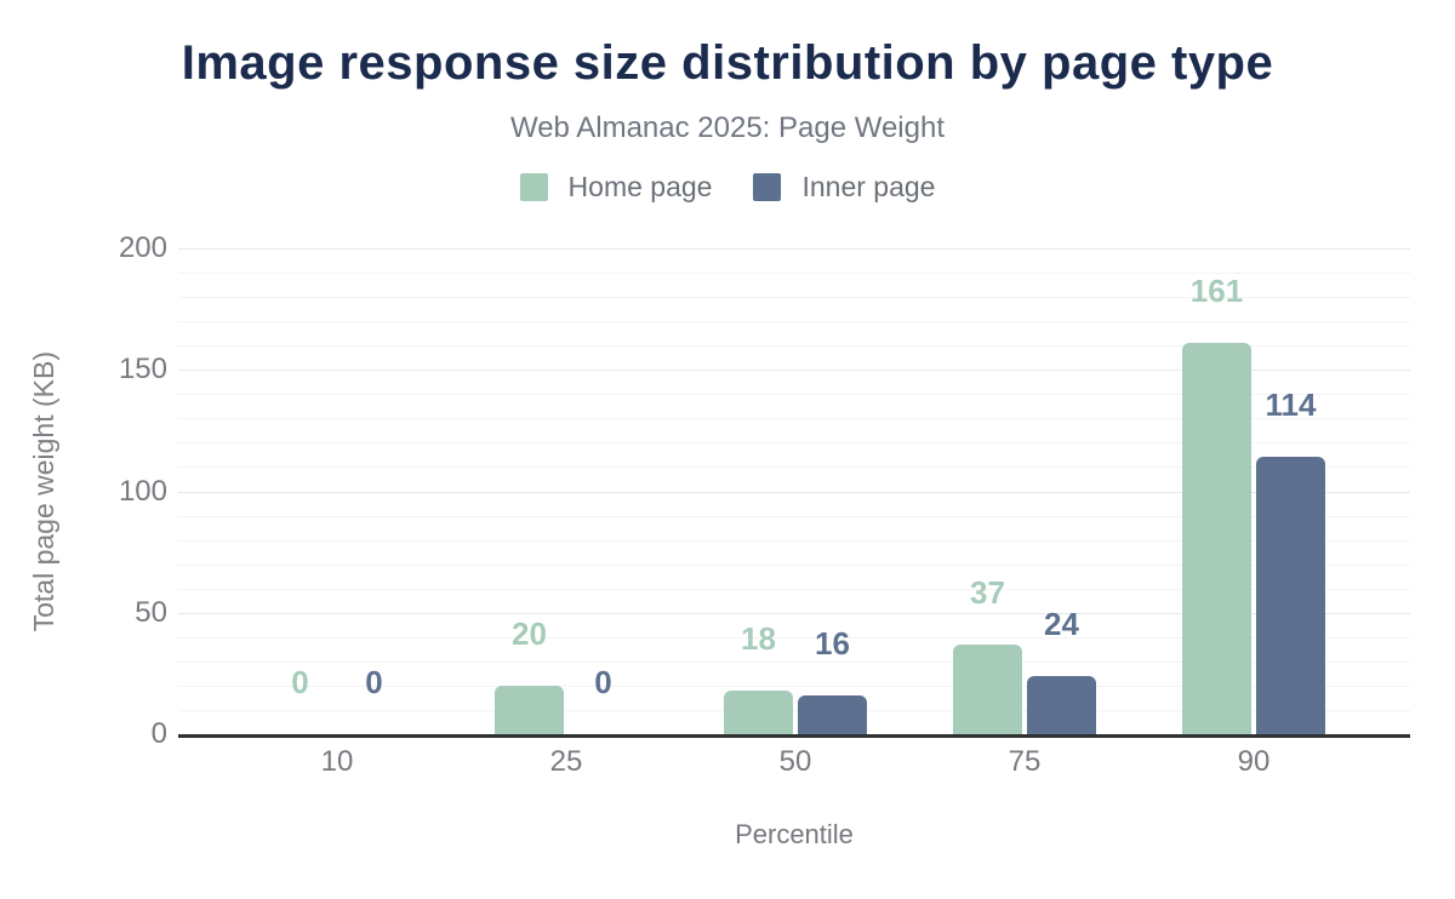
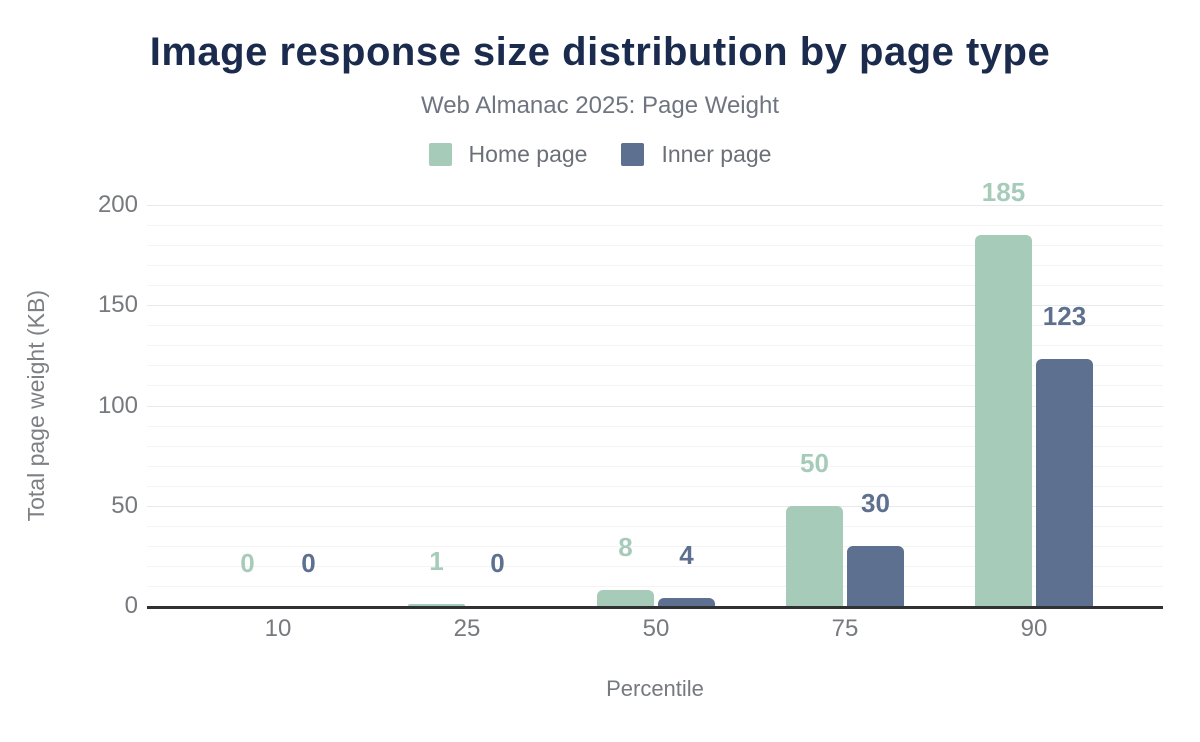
Home page/25: 20 -> 1
Home page/50: 18 -> 8
Inner page/50: 16 -> 4
Home page/75: 37 -> 50
Inner page/75: 24 -> 30
Home page/90: 161 -> 185
Inner page/90: 114 -> 123
